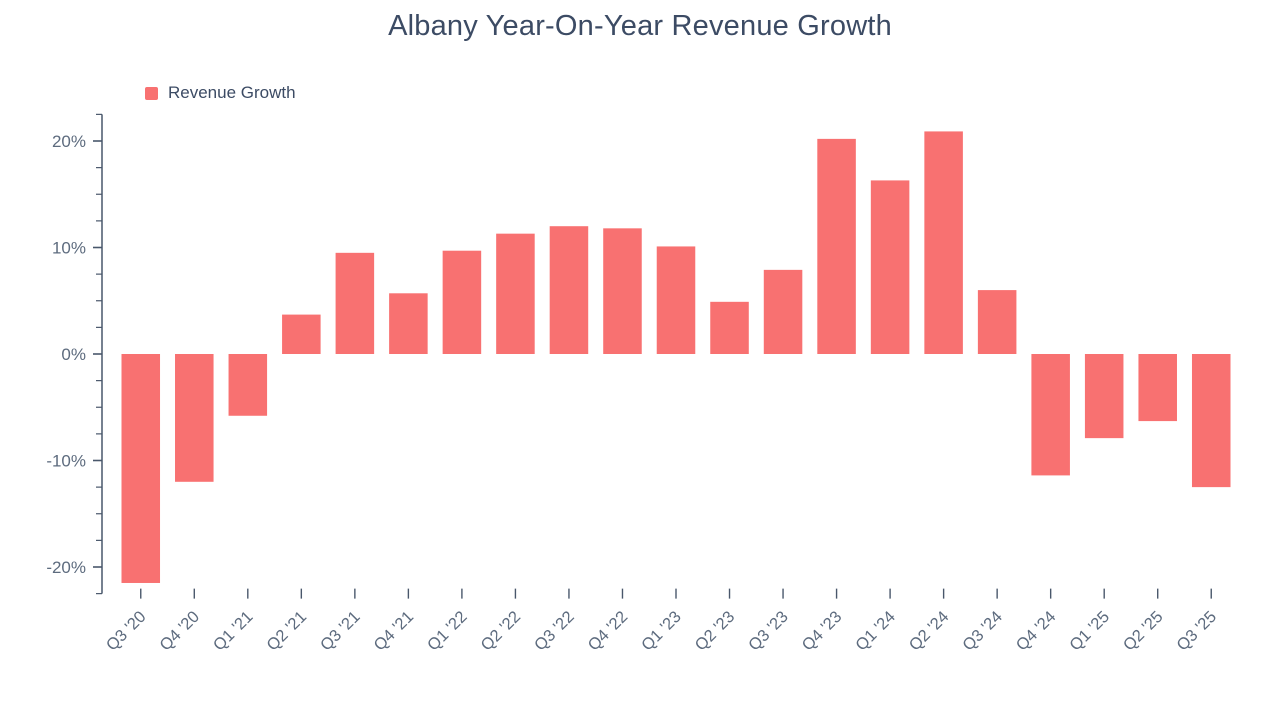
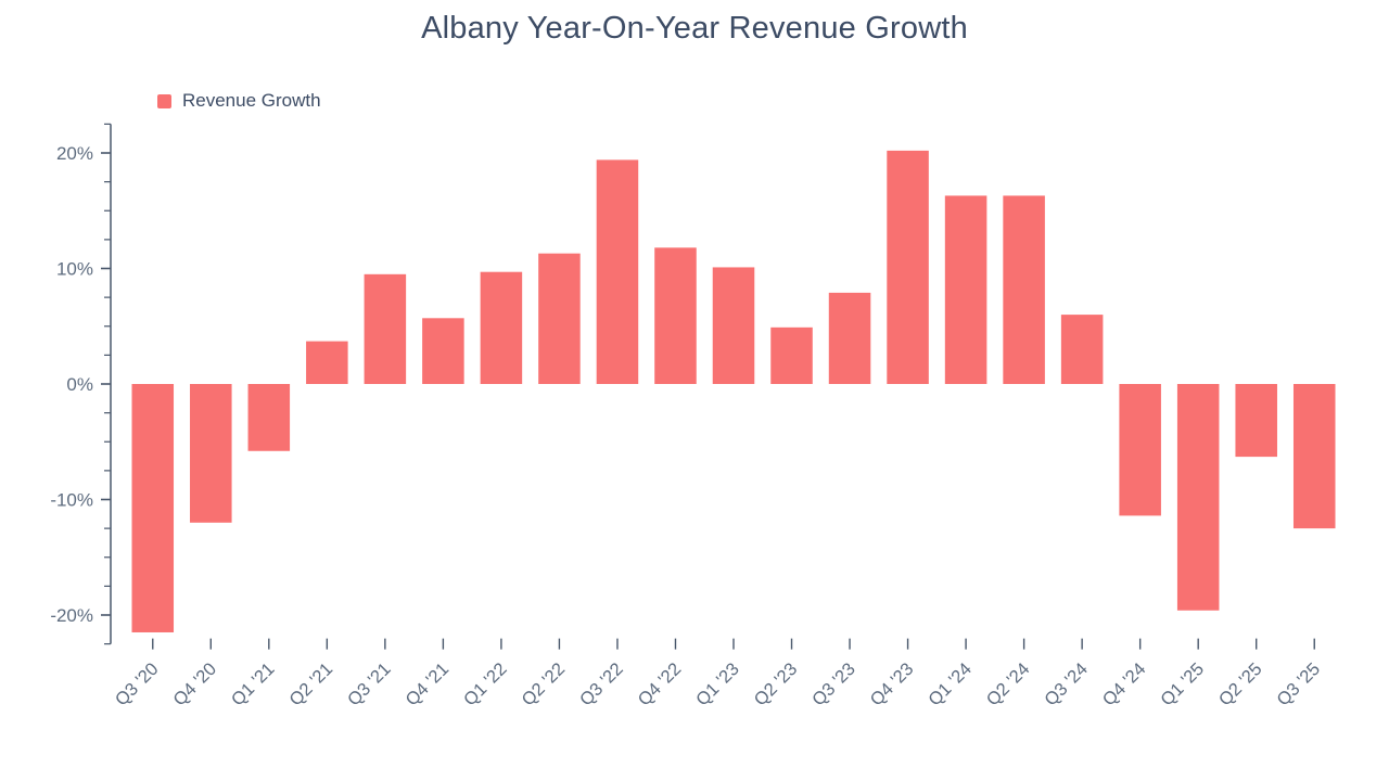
Q3 '22: 12.0% -> 19.4%
Q2 '24: 20.9% -> 16.3%
Q1 '25: -7.9% -> -19.6%
